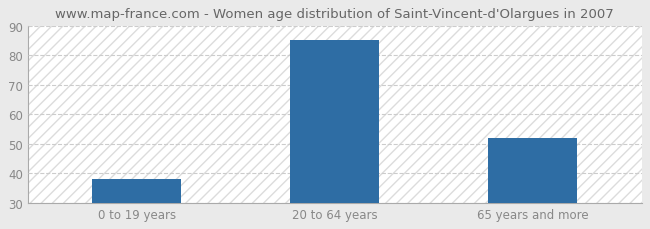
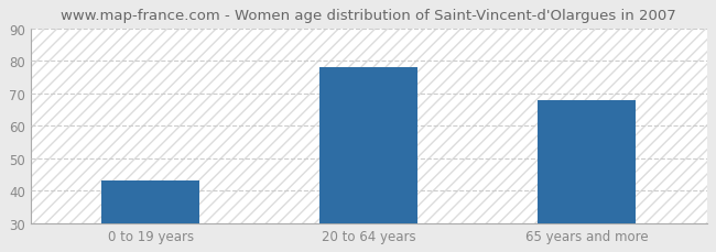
0 to 19 years: 38 -> 43
20 to 64 years: 85 -> 78
65 years and more: 52 -> 68
